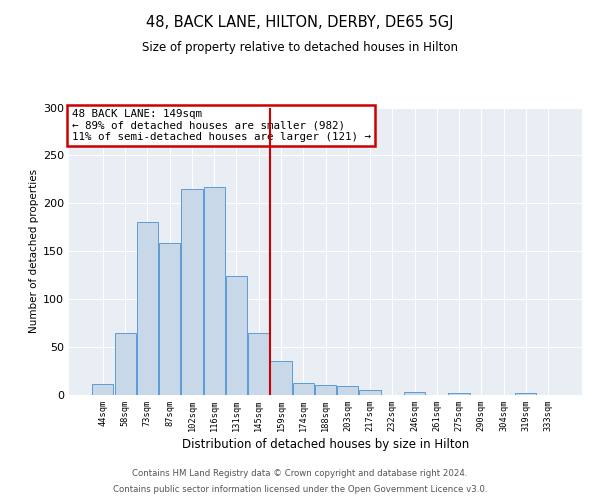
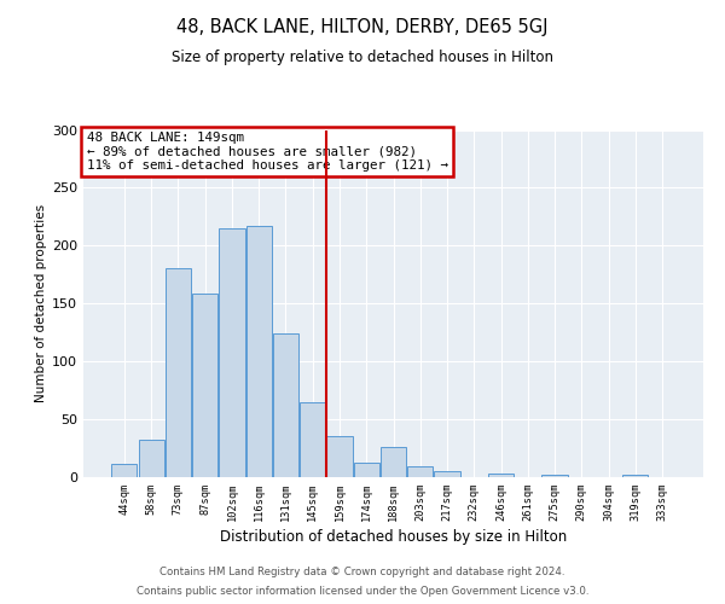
58sqm: 65 -> 32
188sqm: 10 -> 26
